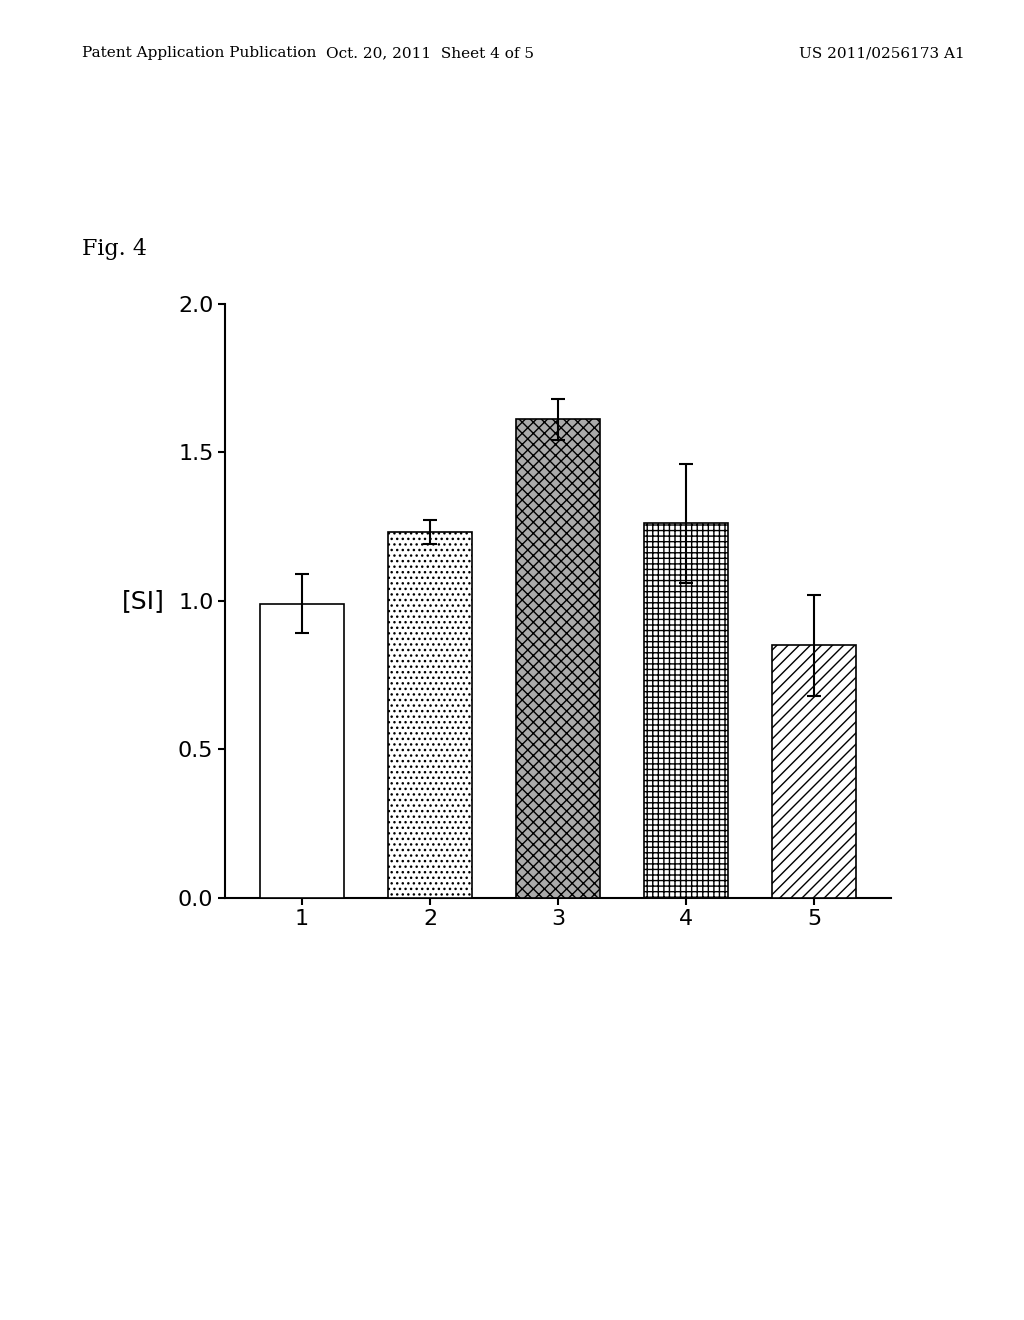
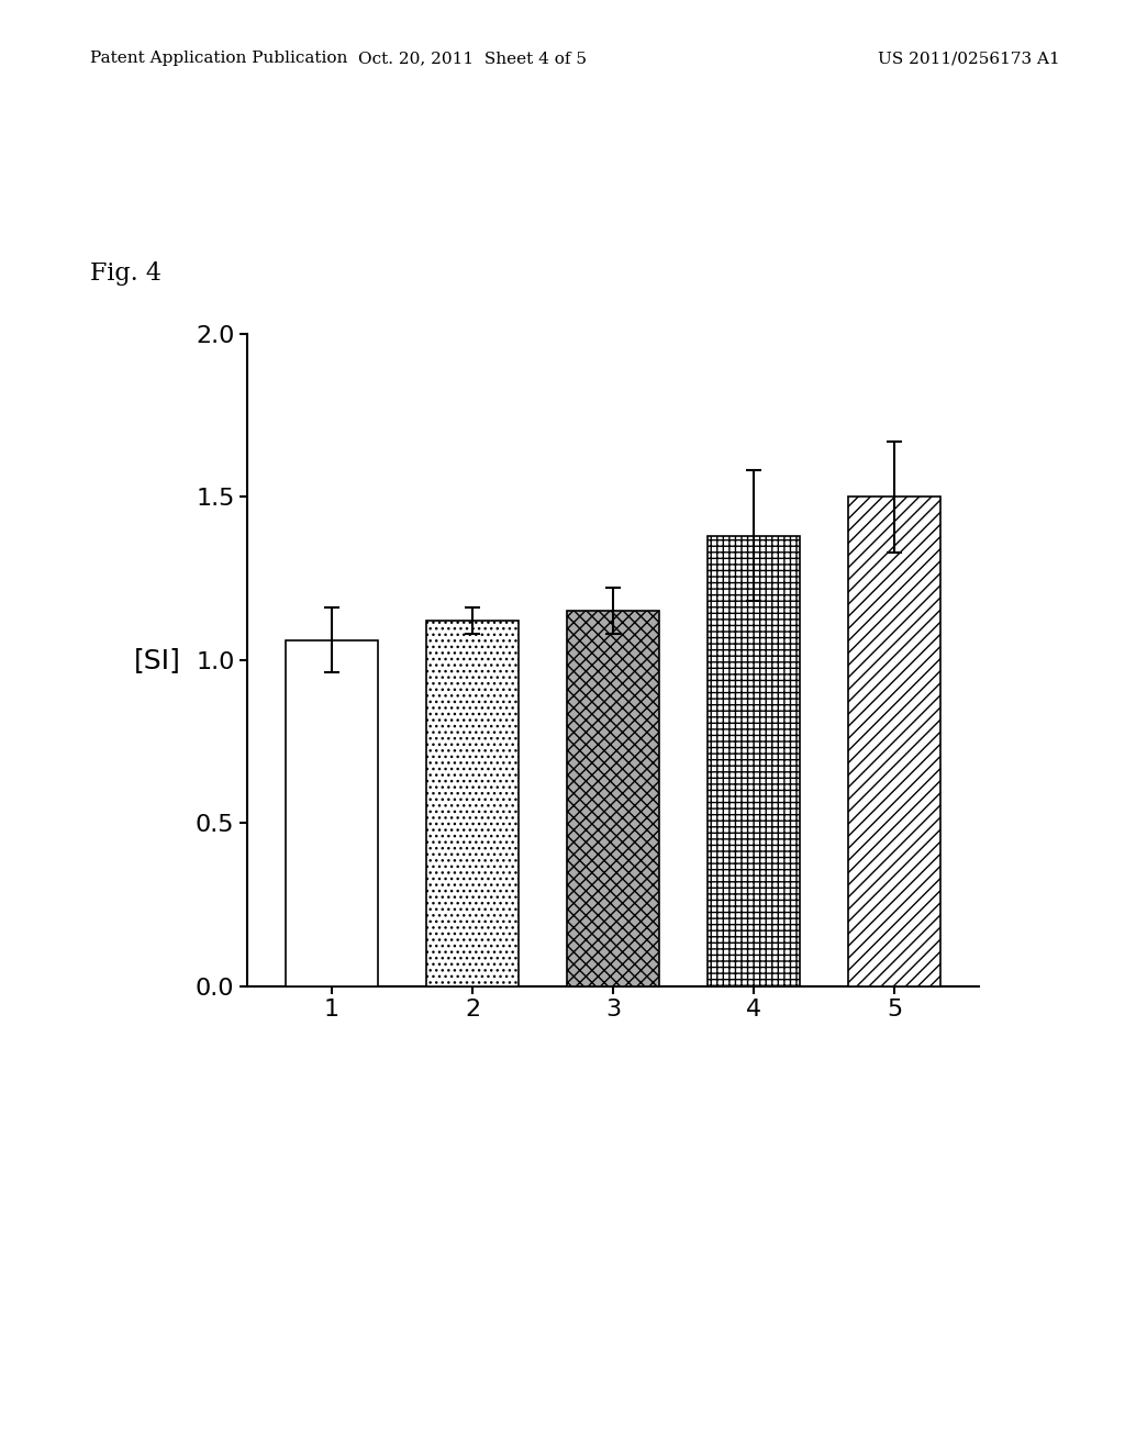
1: 0.99 -> 1.06
2: 1.23 -> 1.12
3: 1.61 -> 1.15
4: 1.26 -> 1.38
5: 0.85 -> 1.50
